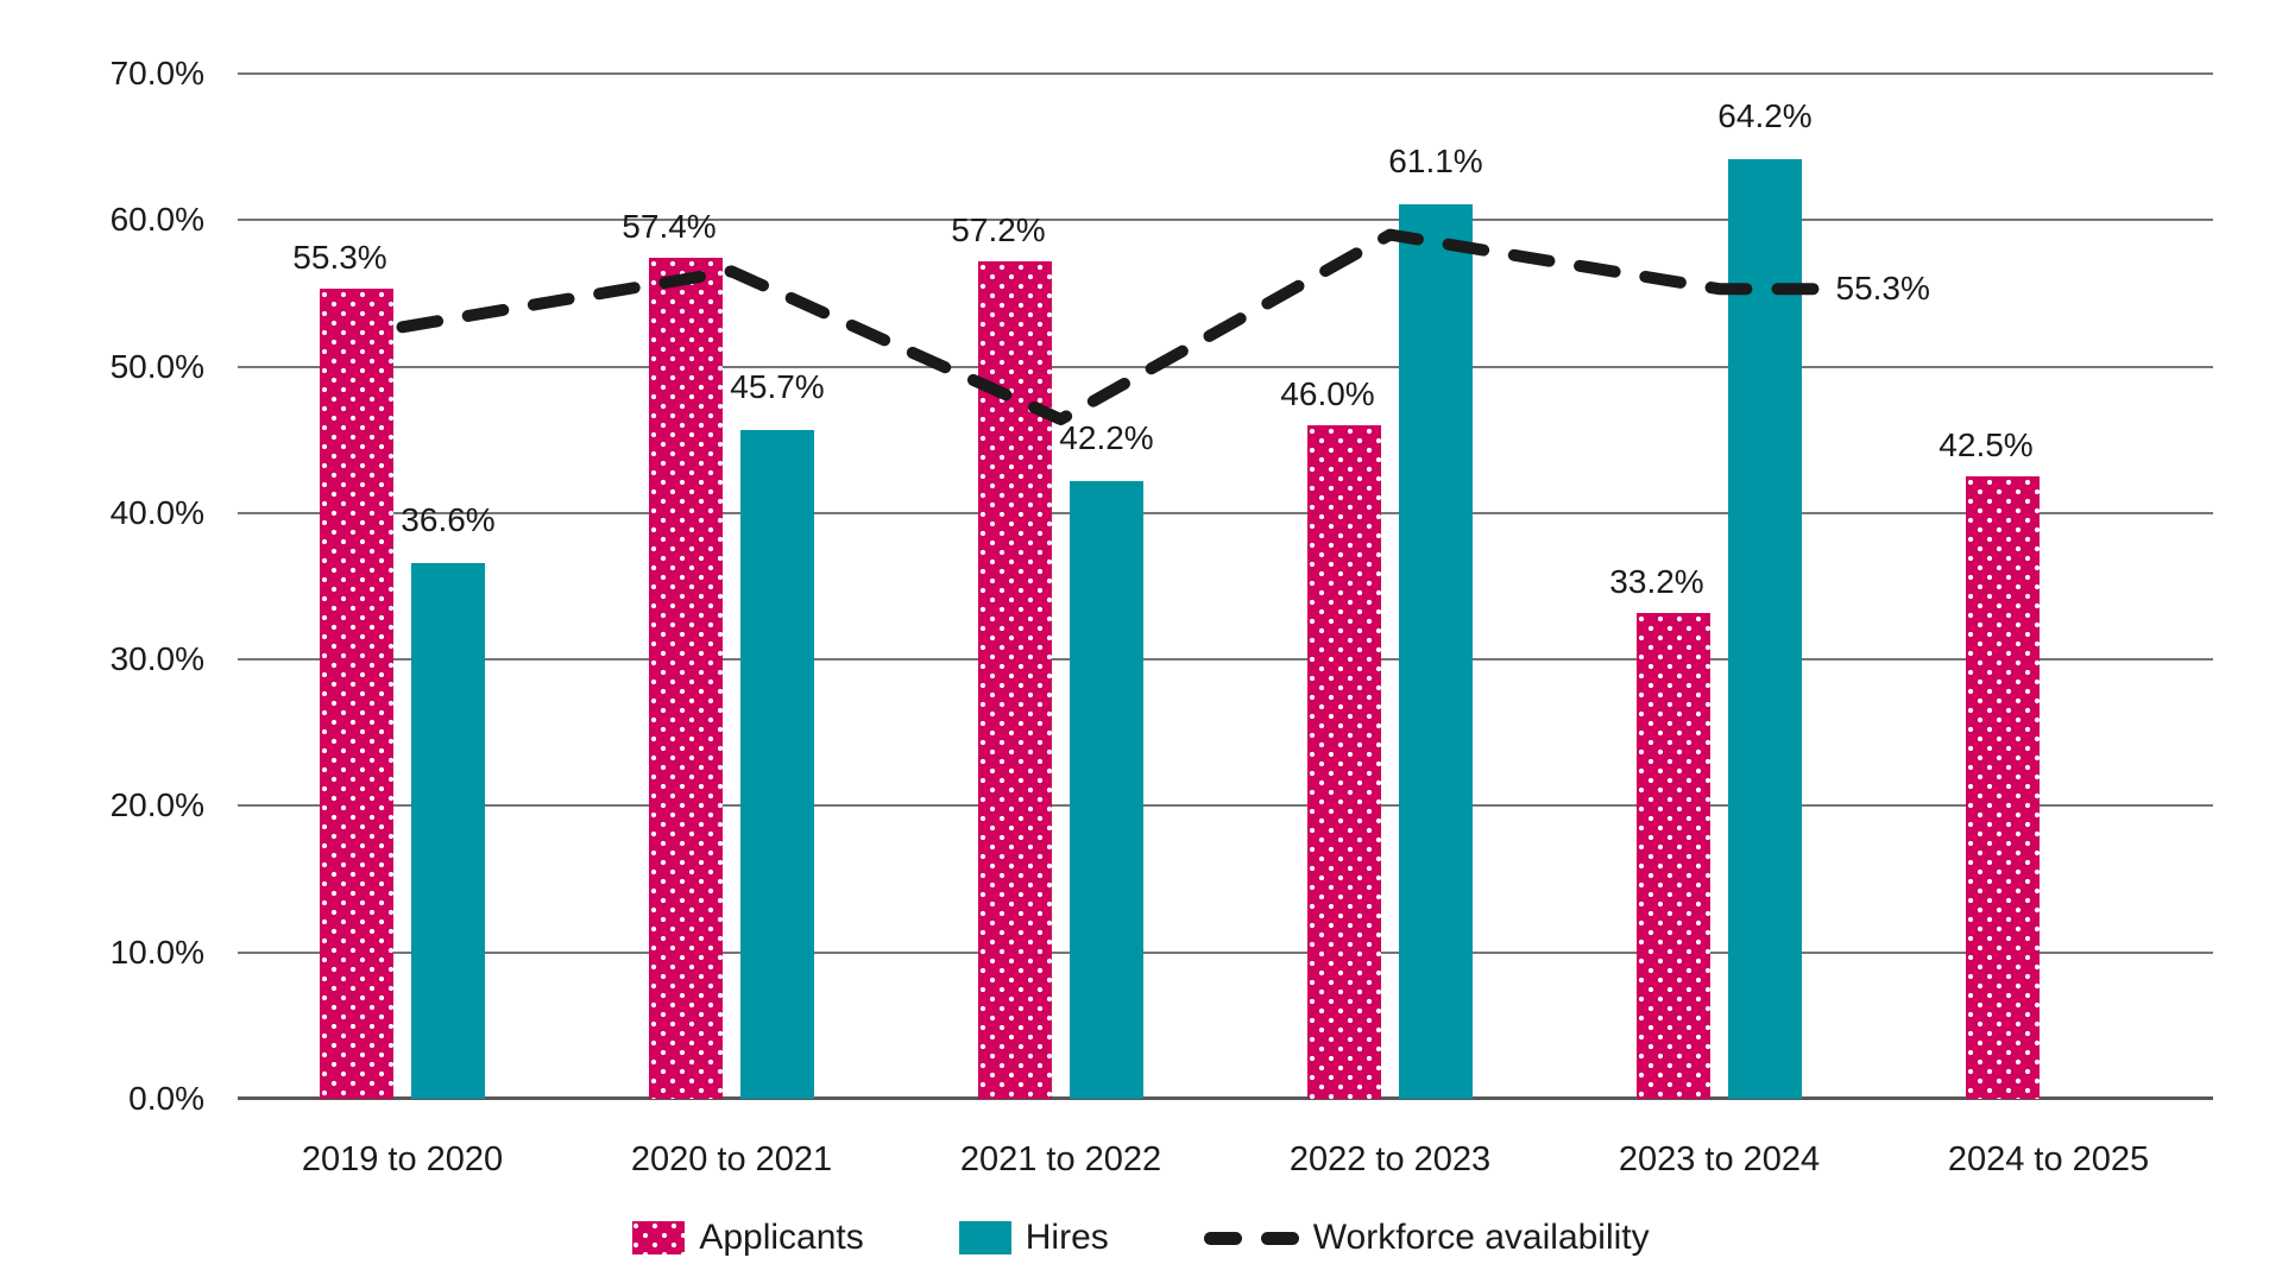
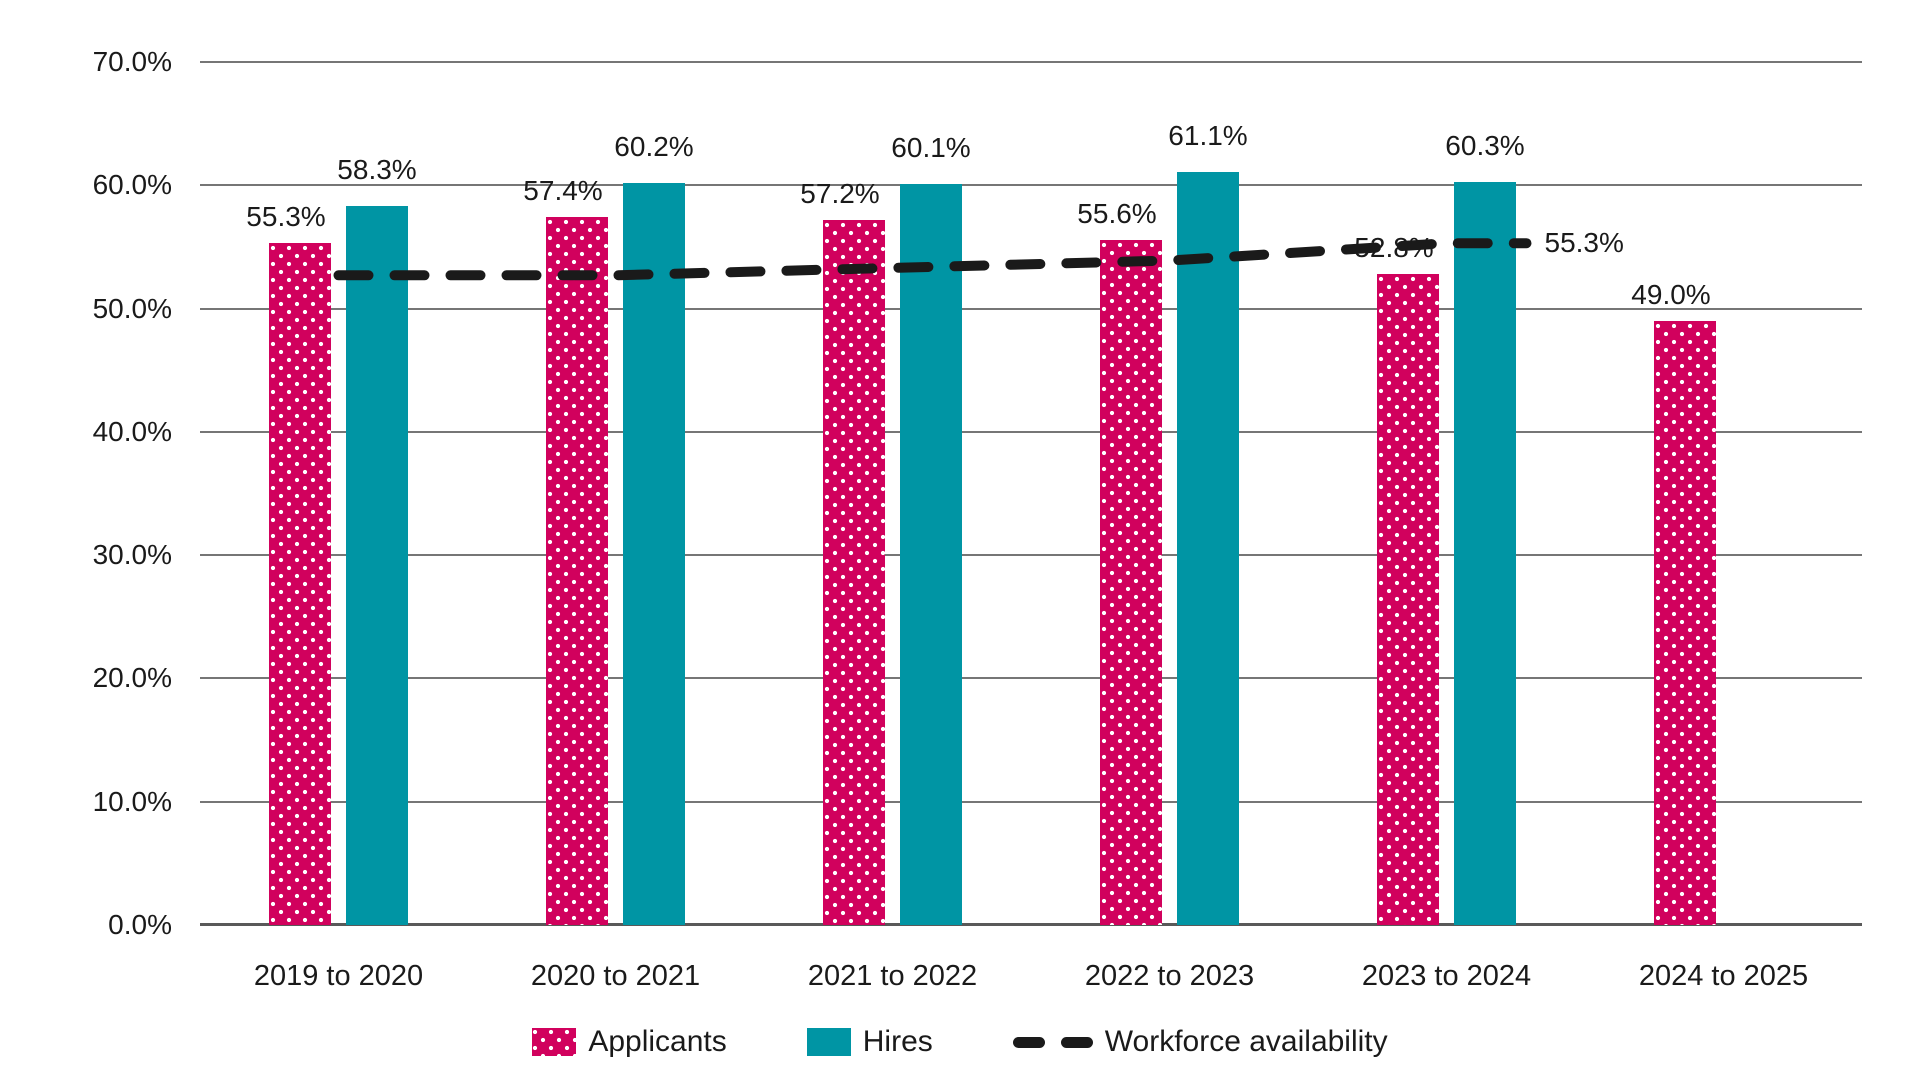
Hires/2019 to 2020: 36.6% -> 58.3%
Hires/2020 to 2021: 45.7% -> 60.2%
Workforce availability/2020 to 2021: 56.5% -> 52.7%
Hires/2021 to 2022: 42.2% -> 60.1%
Workforce availability/2021 to 2022: 46.4% -> 53.3%
Applicants/2022 to 2023: 46.0% -> 55.6%
Workforce availability/2022 to 2023: 59.0% -> 53.9%
Applicants/2023 to 2024: 33.2% -> 52.8%
Hires/2023 to 2024: 64.2% -> 60.3%
Applicants/2024 to 2025: 42.5% -> 49.0%
